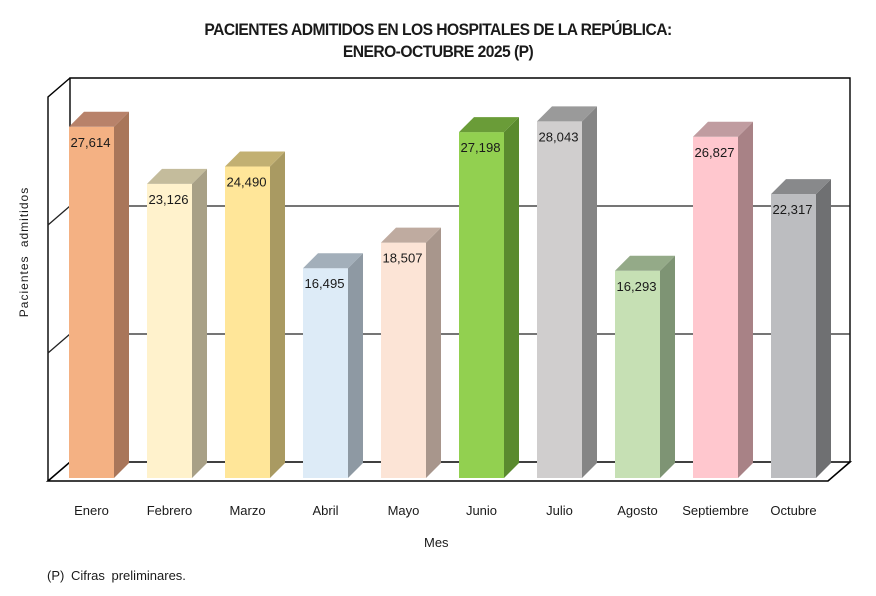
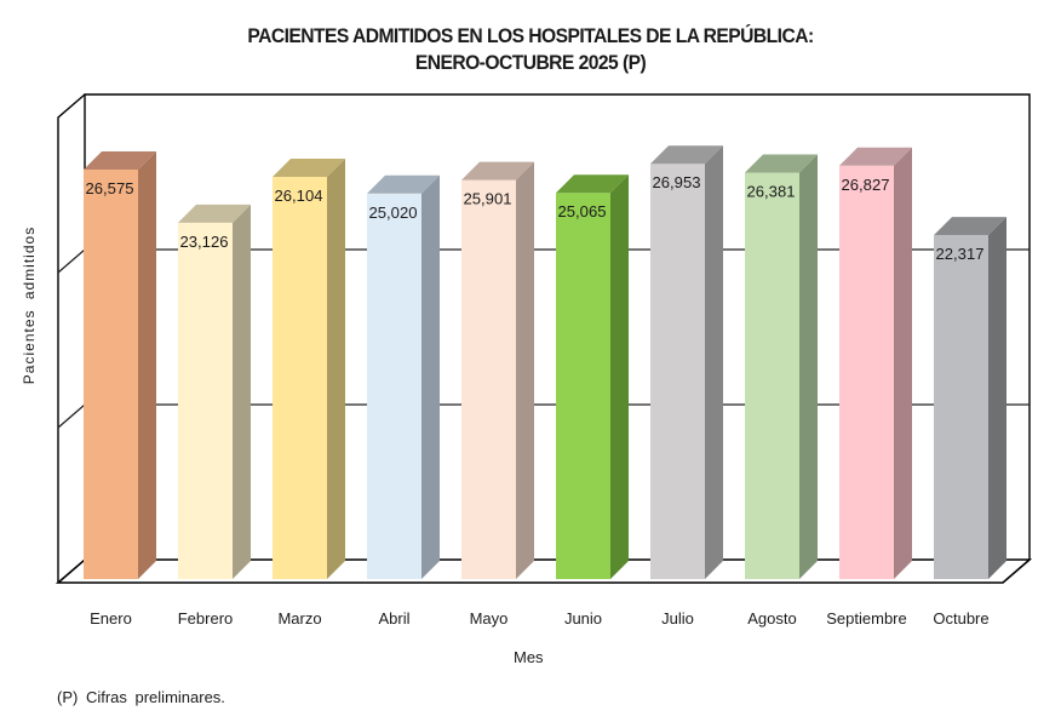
Enero: 27,614 -> 26,575
Marzo: 24,490 -> 26,104
Abril: 16,495 -> 25,020
Mayo: 18,507 -> 25,901
Junio: 27,198 -> 25,065
Julio: 28,043 -> 26,953
Agosto: 16,293 -> 26,381
